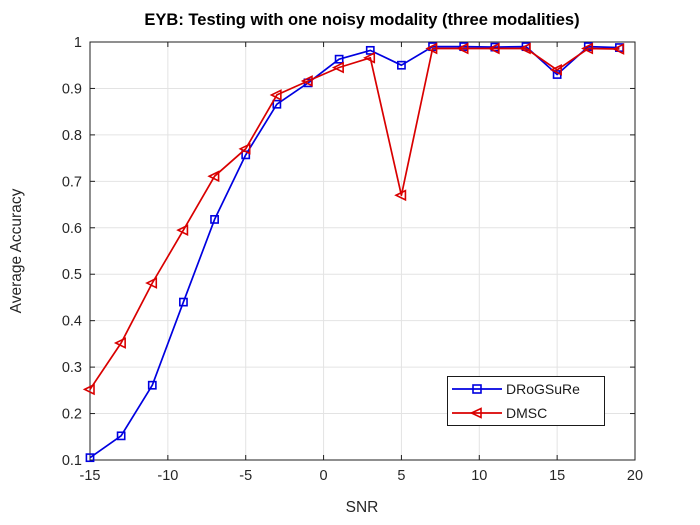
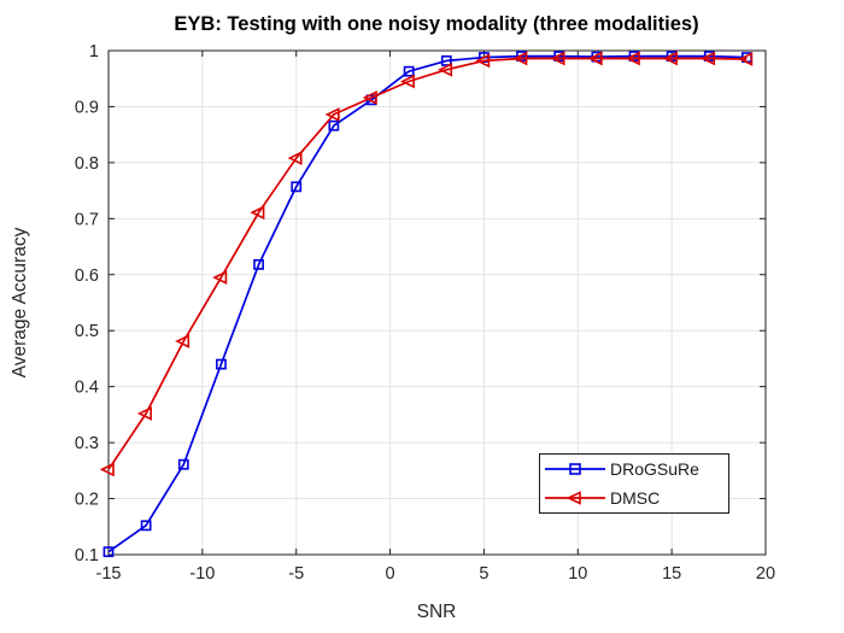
DMSC/-5: 0.77 -> 0.81
DRoGSuRe/5: 0.95 -> 0.99
DMSC/5: 0.67 -> 0.98
DRoGSuRe/15: 0.93 -> 0.99
DMSC/15: 0.94 -> 0.99
